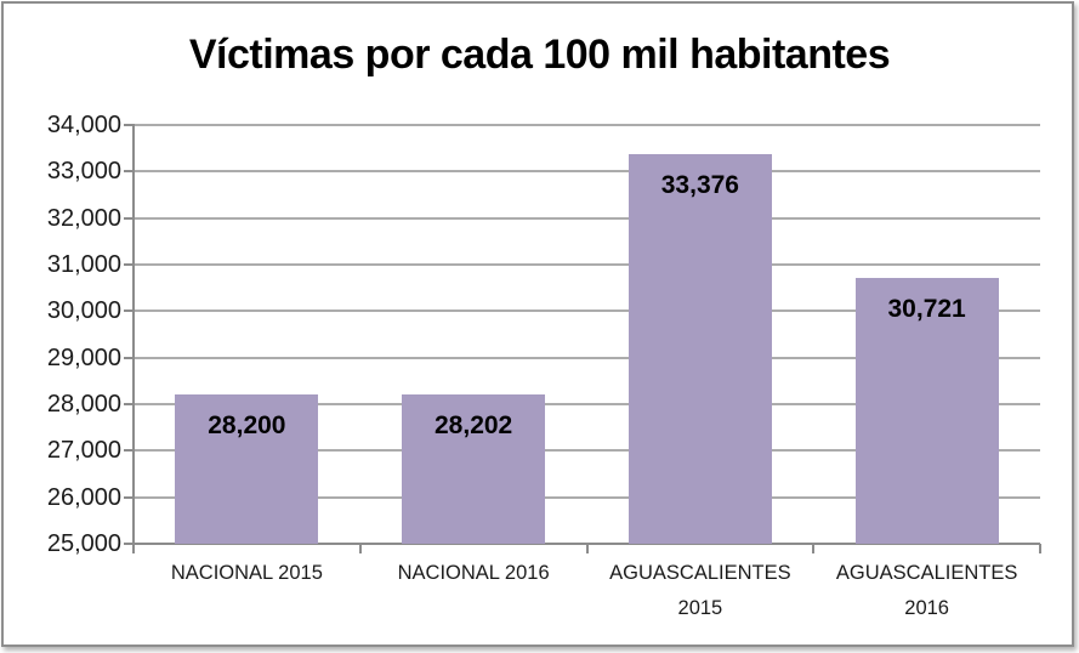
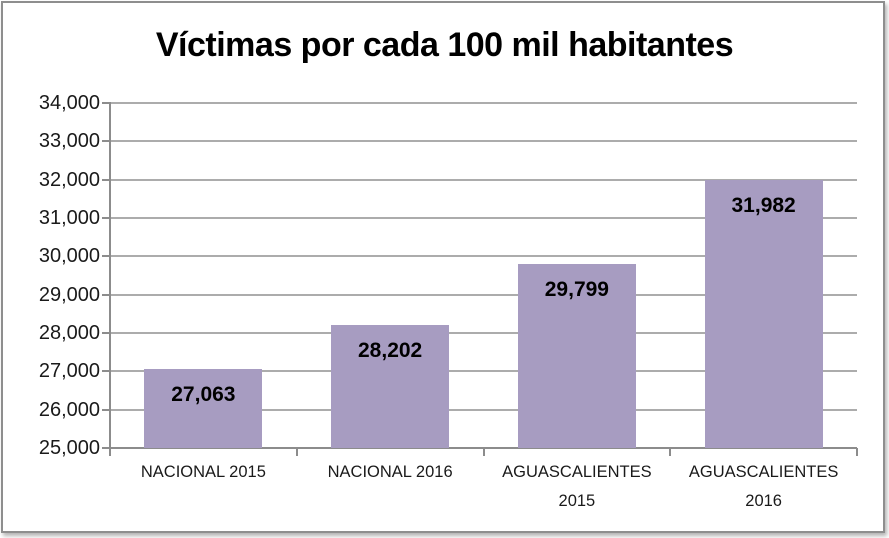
NACIONAL 2015: 28,200 -> 27,063
AGUASCALIENTES 2015: 33,376 -> 29,799
AGUASCALIENTES 2016: 30,721 -> 31,982
